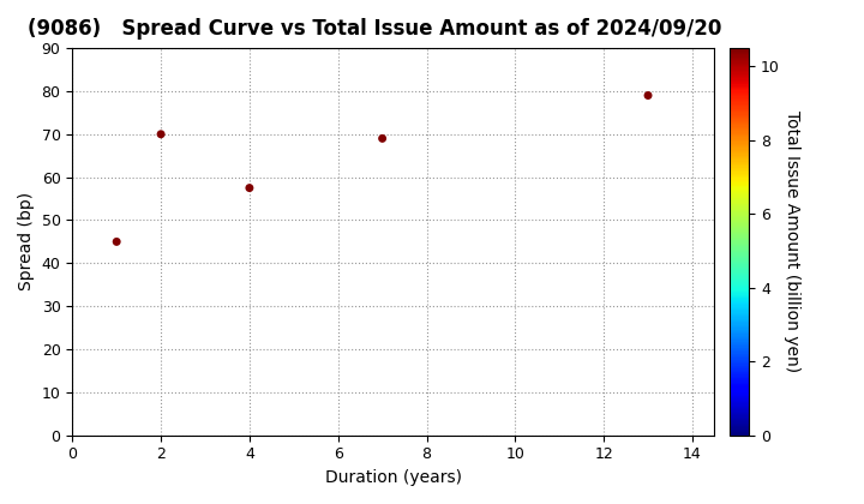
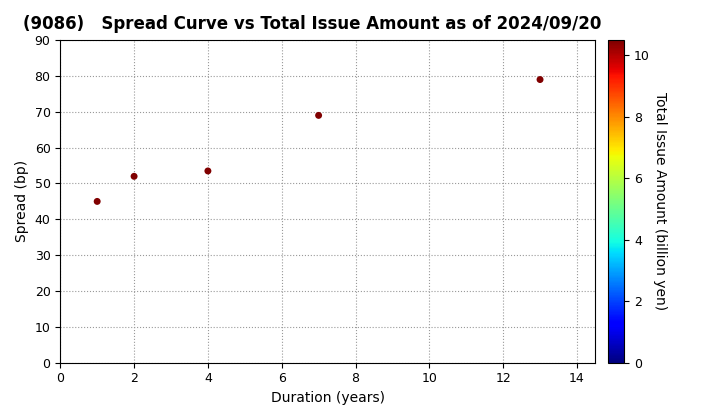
2: 70.0 -> 52.0
4: 57.5 -> 53.5
